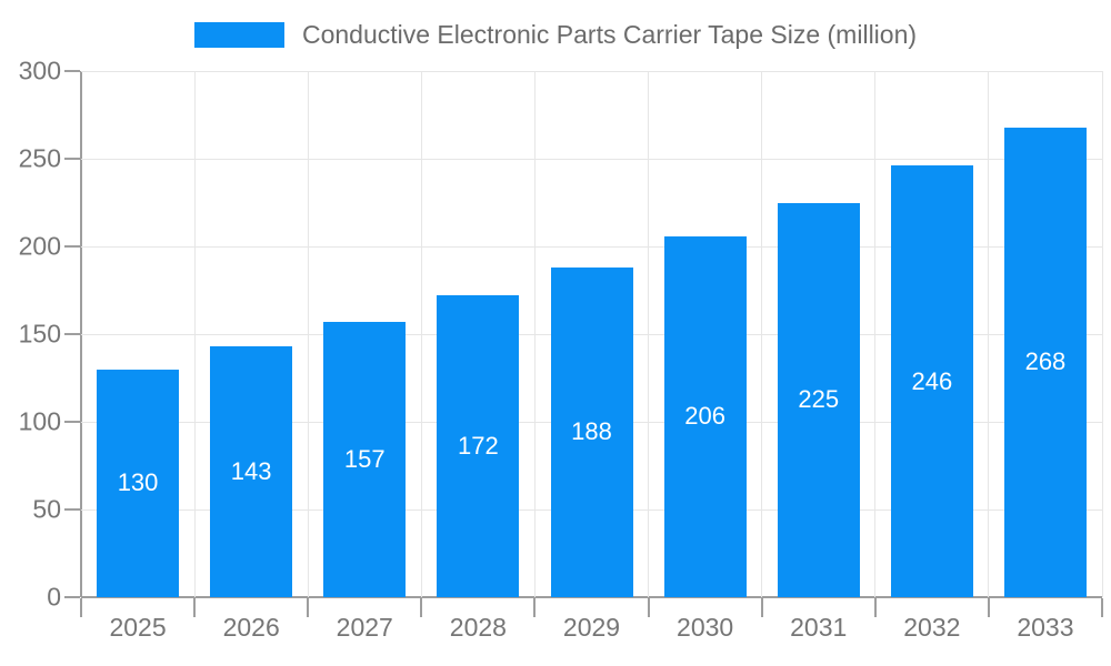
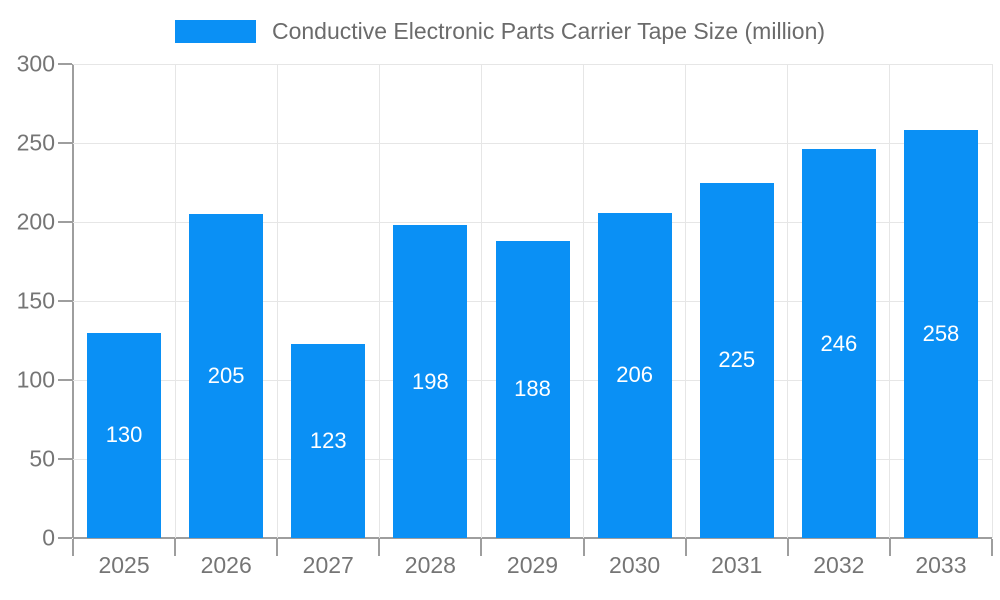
2026: 143 -> 205
2027: 157 -> 123
2028: 172 -> 198
2033: 268 -> 258
